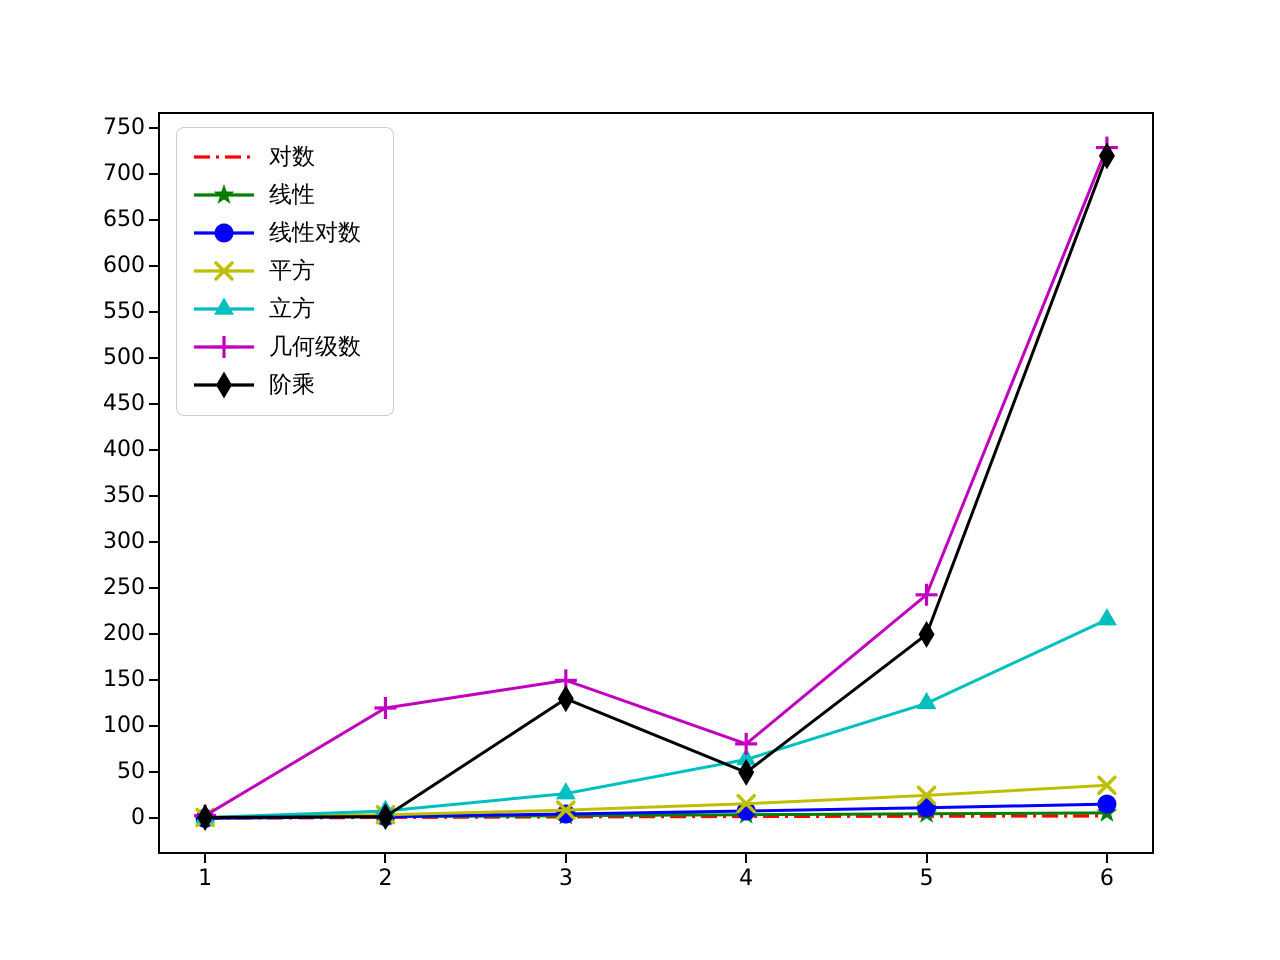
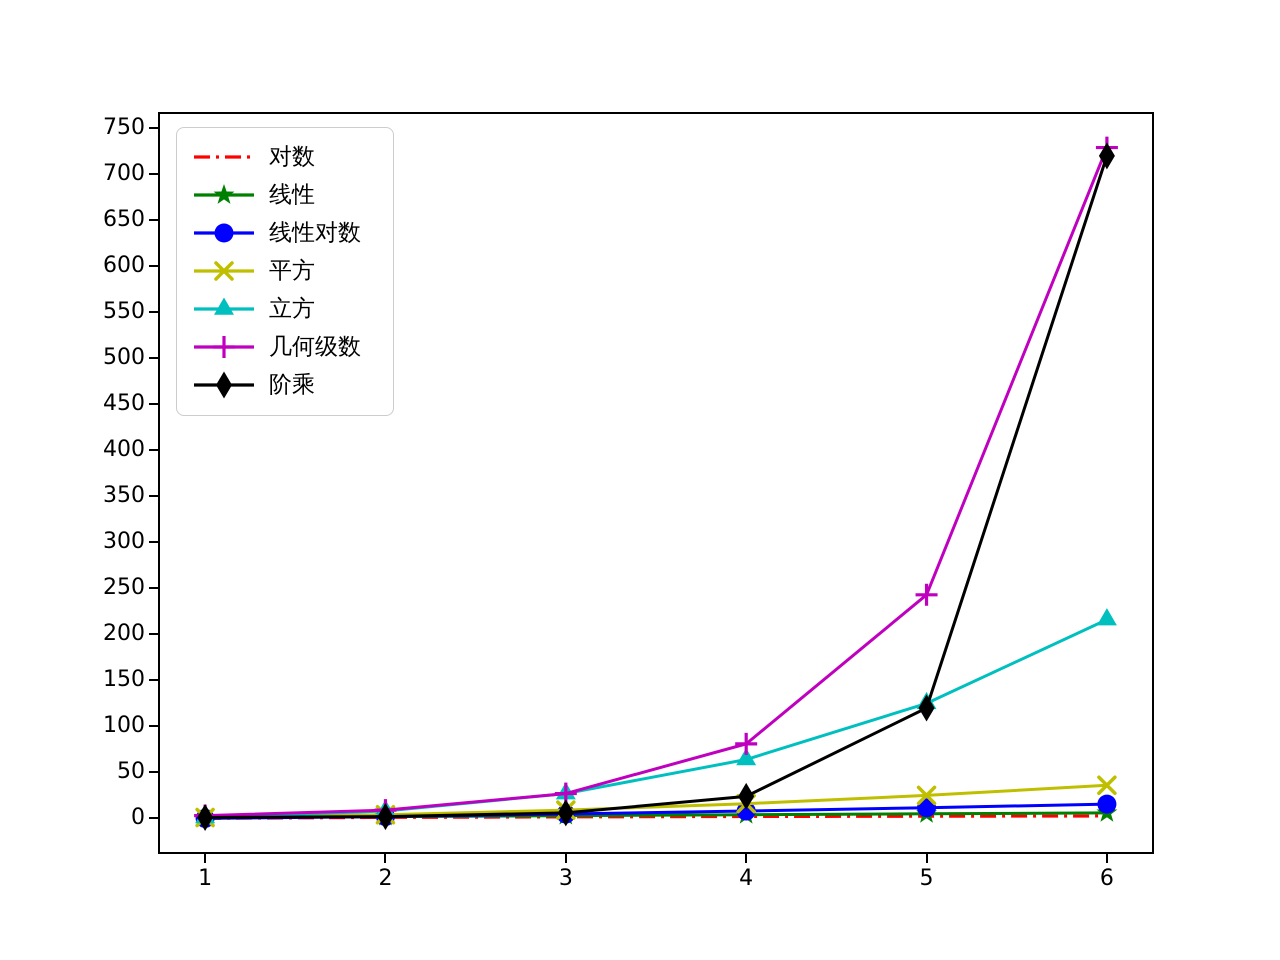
几何级数/2: 120 -> 10
几何级数/3: 150 -> 30
阶乘/3: 130 -> 10
阶乘/4: 50 -> 20
阶乘/5: 200 -> 120
